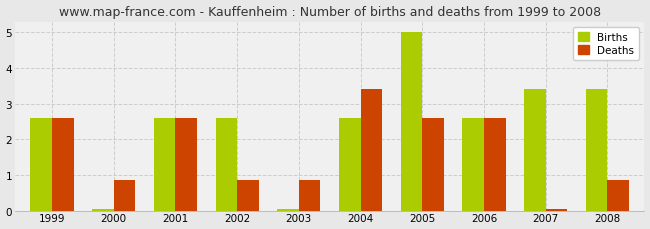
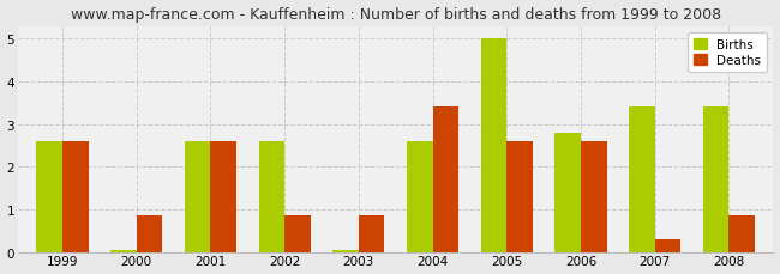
Births/2006: 2.60 -> 2.80
Deaths/2007: 0.05 -> 0.30
